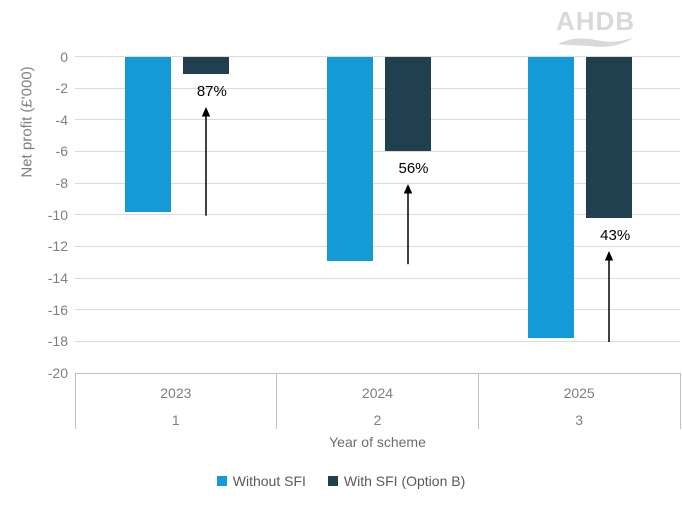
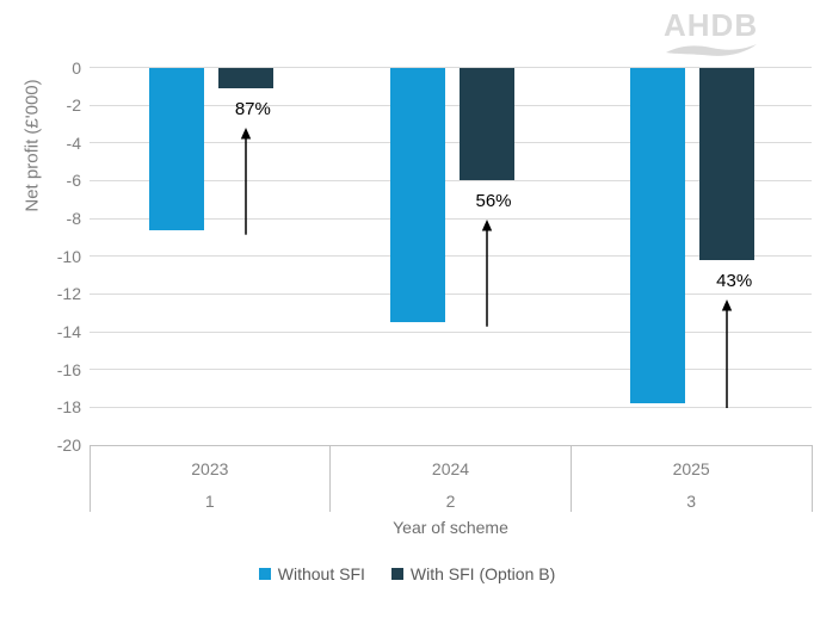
Without SFI/2023: -9.8 -> -8.6
Without SFI/2024: -12.9 -> -13.5
